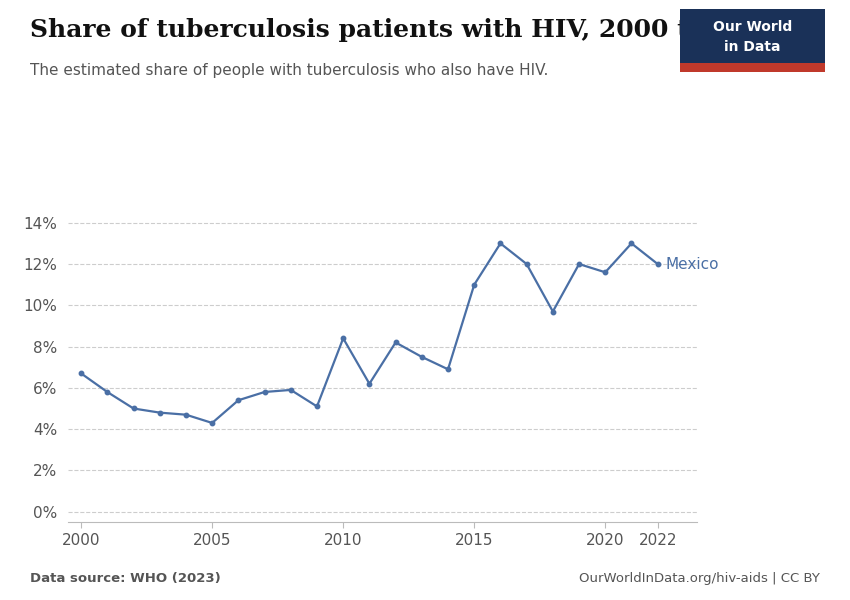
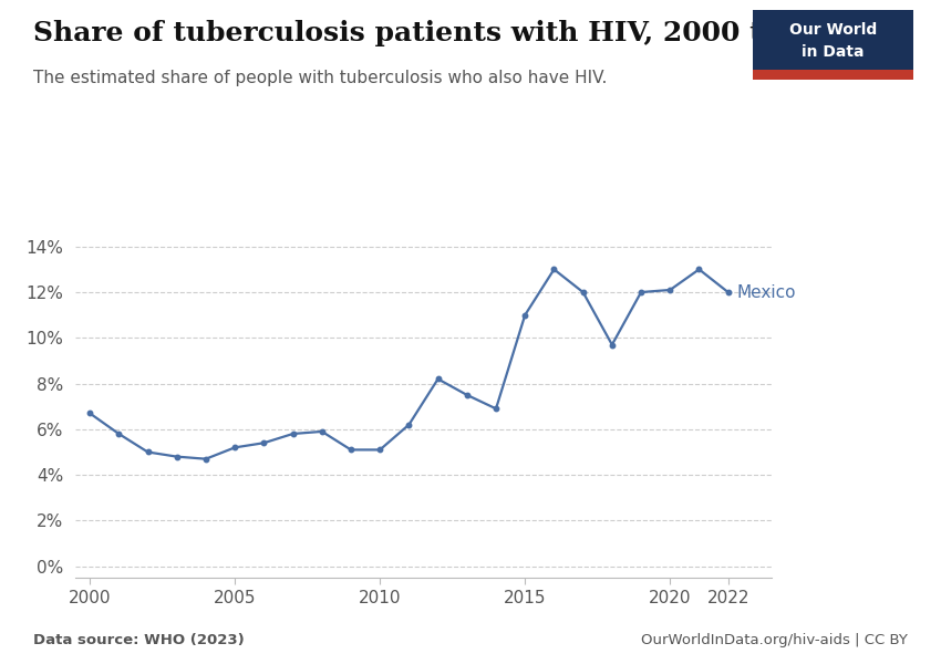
2005: 4.3% -> 5.2%
2010: 8.4% -> 5.1%
2020: 11.6% -> 12.1%
